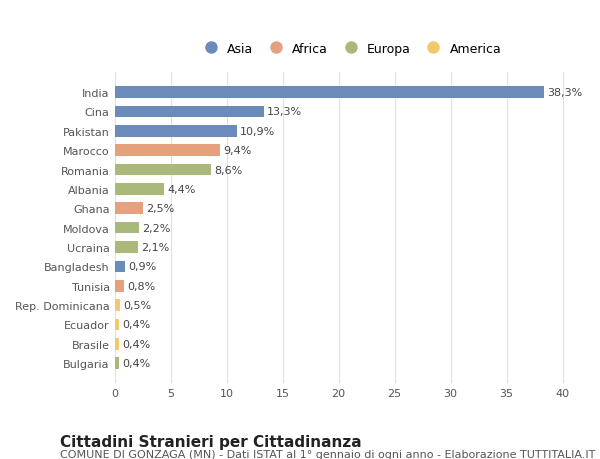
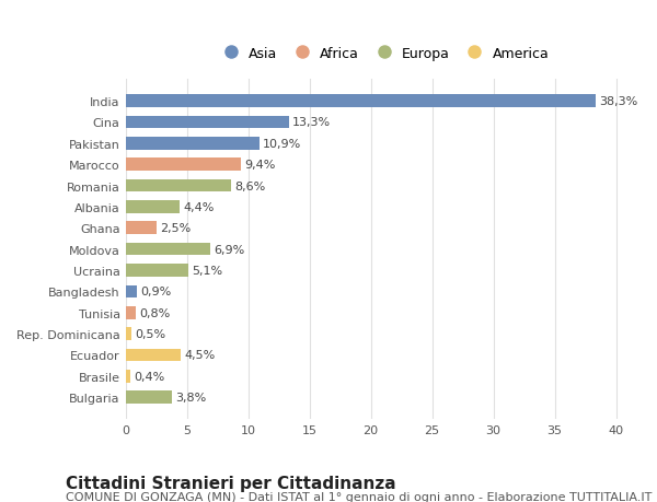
Moldova: 2,2% -> 6,9%
Ucraina: 2,1% -> 5,1%
Ecuador: 0,4% -> 4,5%
Bulgaria: 0,4% -> 3,8%
